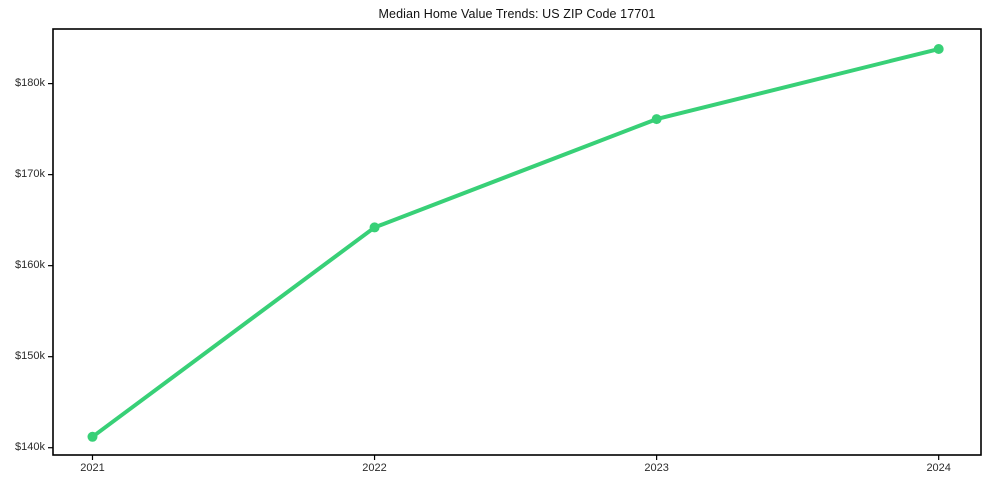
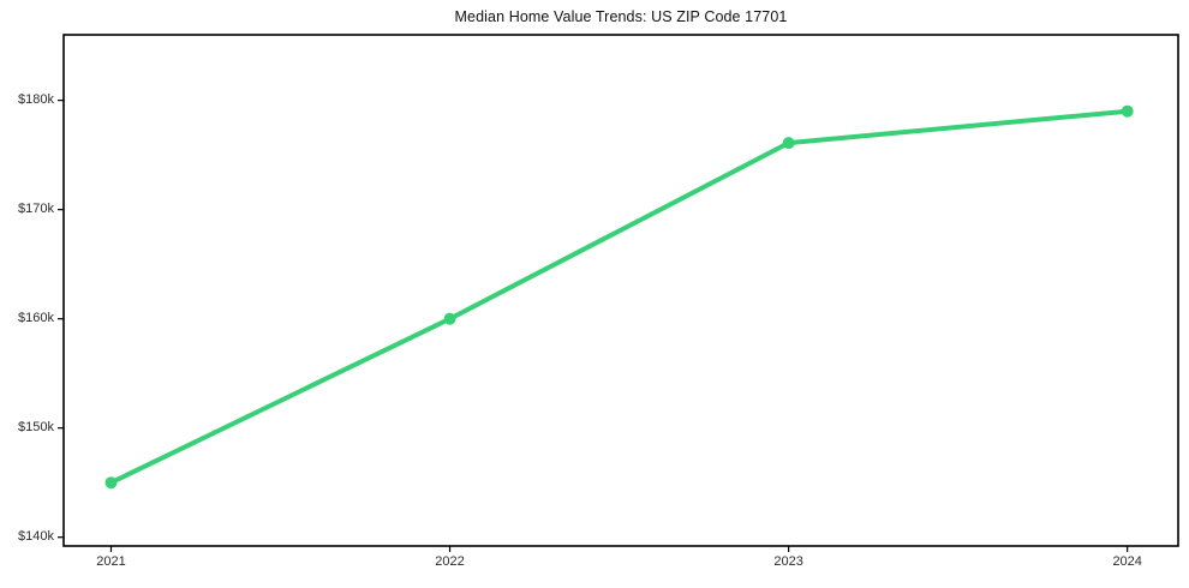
2021: $141k -> $145k
2022: $164k -> $160k
2024: $184k -> $179k
